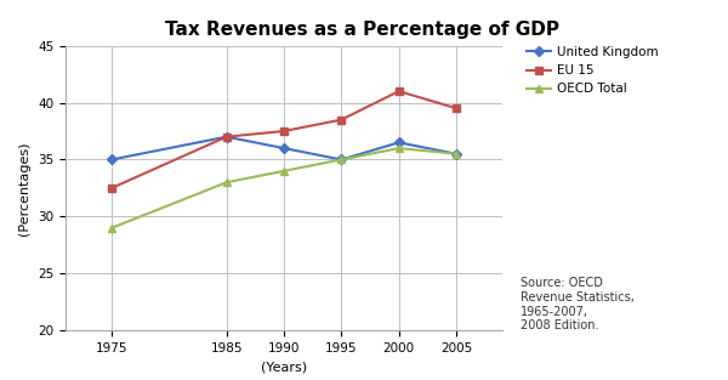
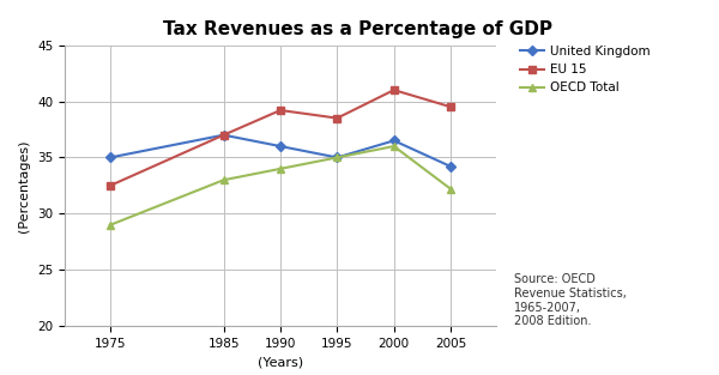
EU 15/1990: 37.5 -> 39.2
United Kingdom/2005: 35.5 -> 34.2
OECD Total/2005: 35.5 -> 32.2
